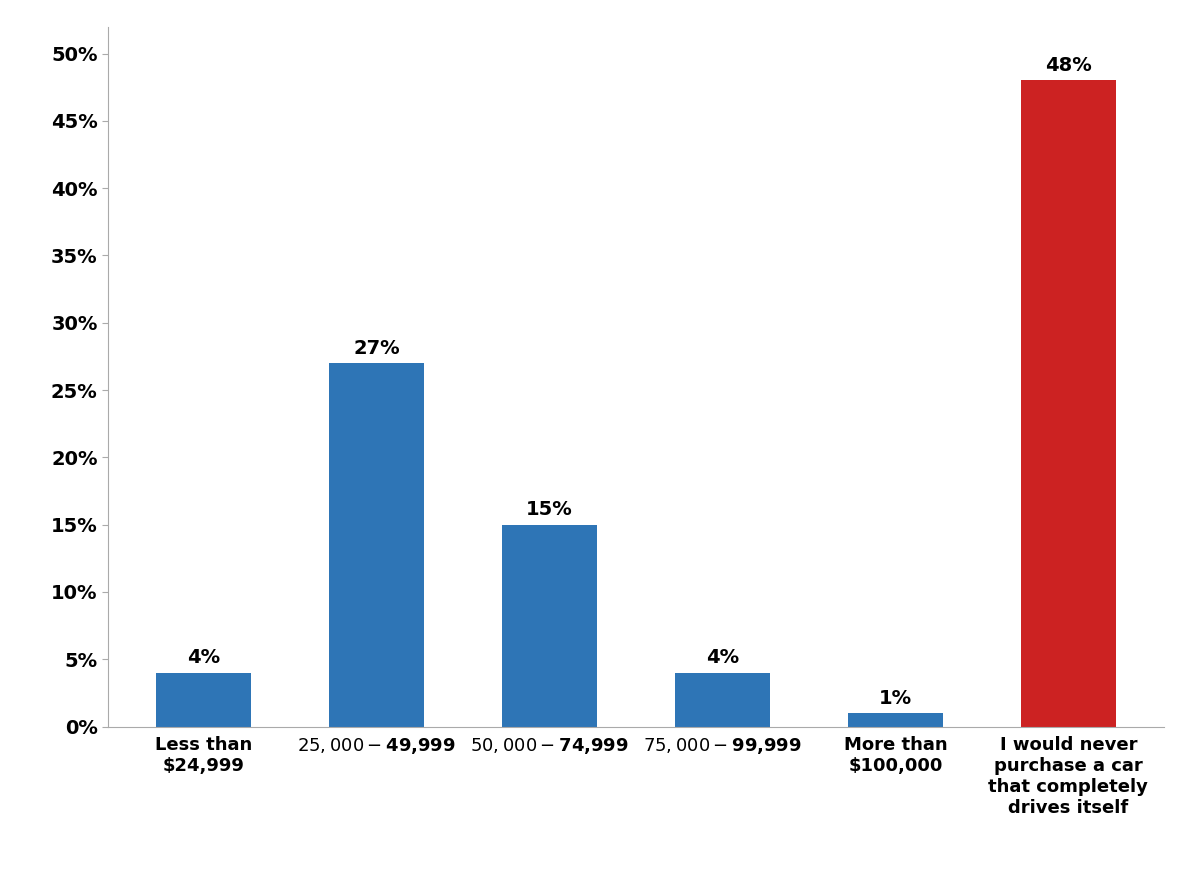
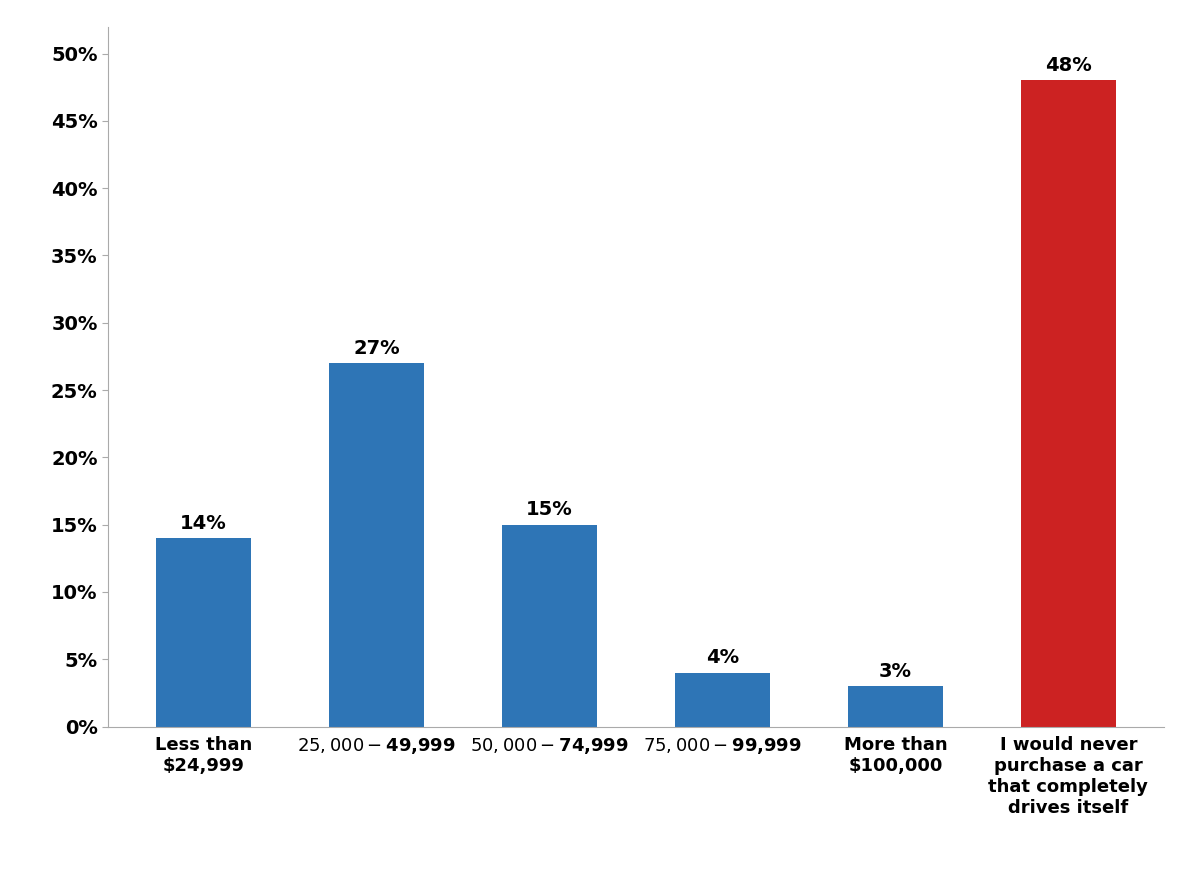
Less than $24,999: 4% -> 14%
More than $100,000: 1% -> 3%
